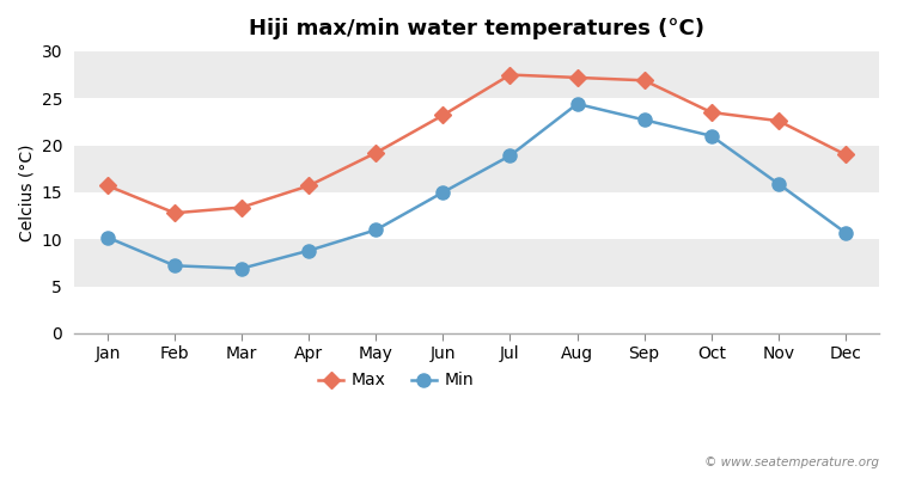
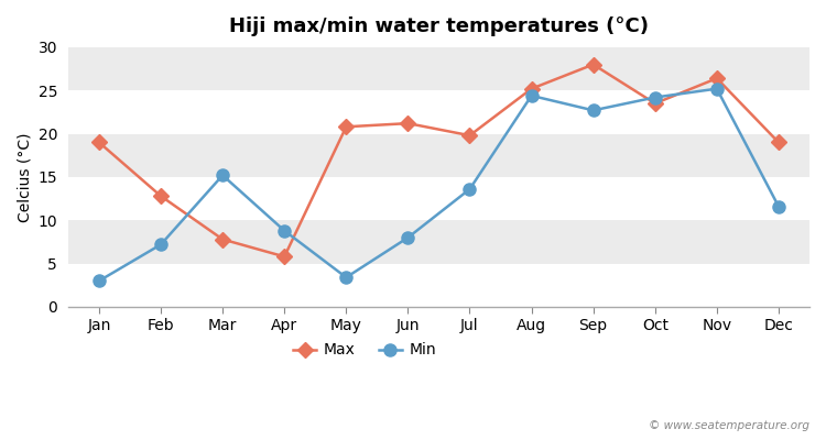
Max/Jan: 15.7 -> 19.0
Min/Jan: 10.2 -> 3.0
Max/Mar: 13.4 -> 7.8
Min/Mar: 6.9 -> 15.2
Max/Apr: 15.7 -> 5.8
Max/May: 19.2 -> 20.8
Min/May: 11.0 -> 3.4
Max/Jun: 23.2 -> 21.2
Min/Jun: 15.0 -> 8.0
Max/Jul: 27.5 -> 19.8
Min/Jul: 18.9 -> 13.6
Max/Aug: 27.2 -> 25.2
Max/Sep: 26.9 -> 28.0
Min/Oct: 21.0 -> 24.2
Max/Nov: 22.6 -> 26.4
Min/Nov: 15.9 -> 25.2
Min/Dec: 10.7 -> 11.6
